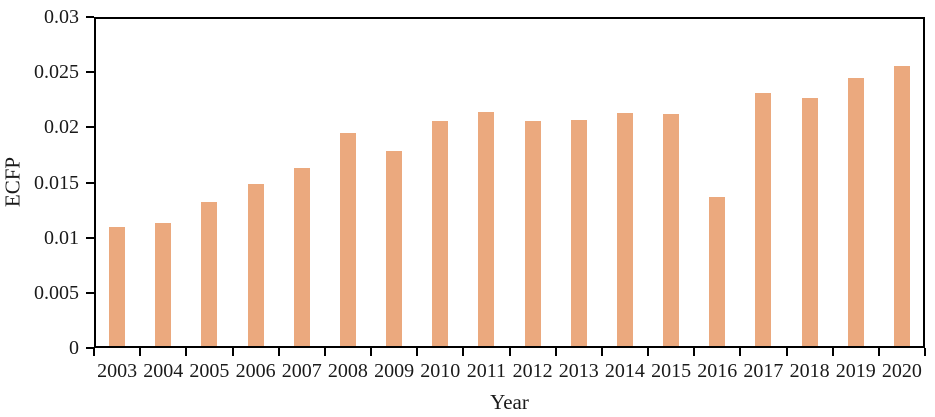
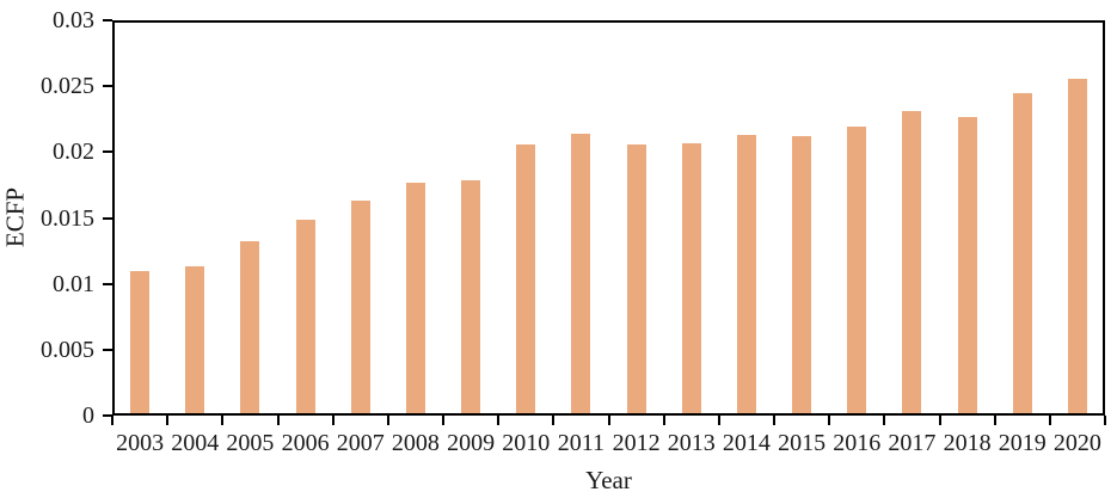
2008: 0.0195 -> 0.0177
2016: 0.0137 -> 0.0219
